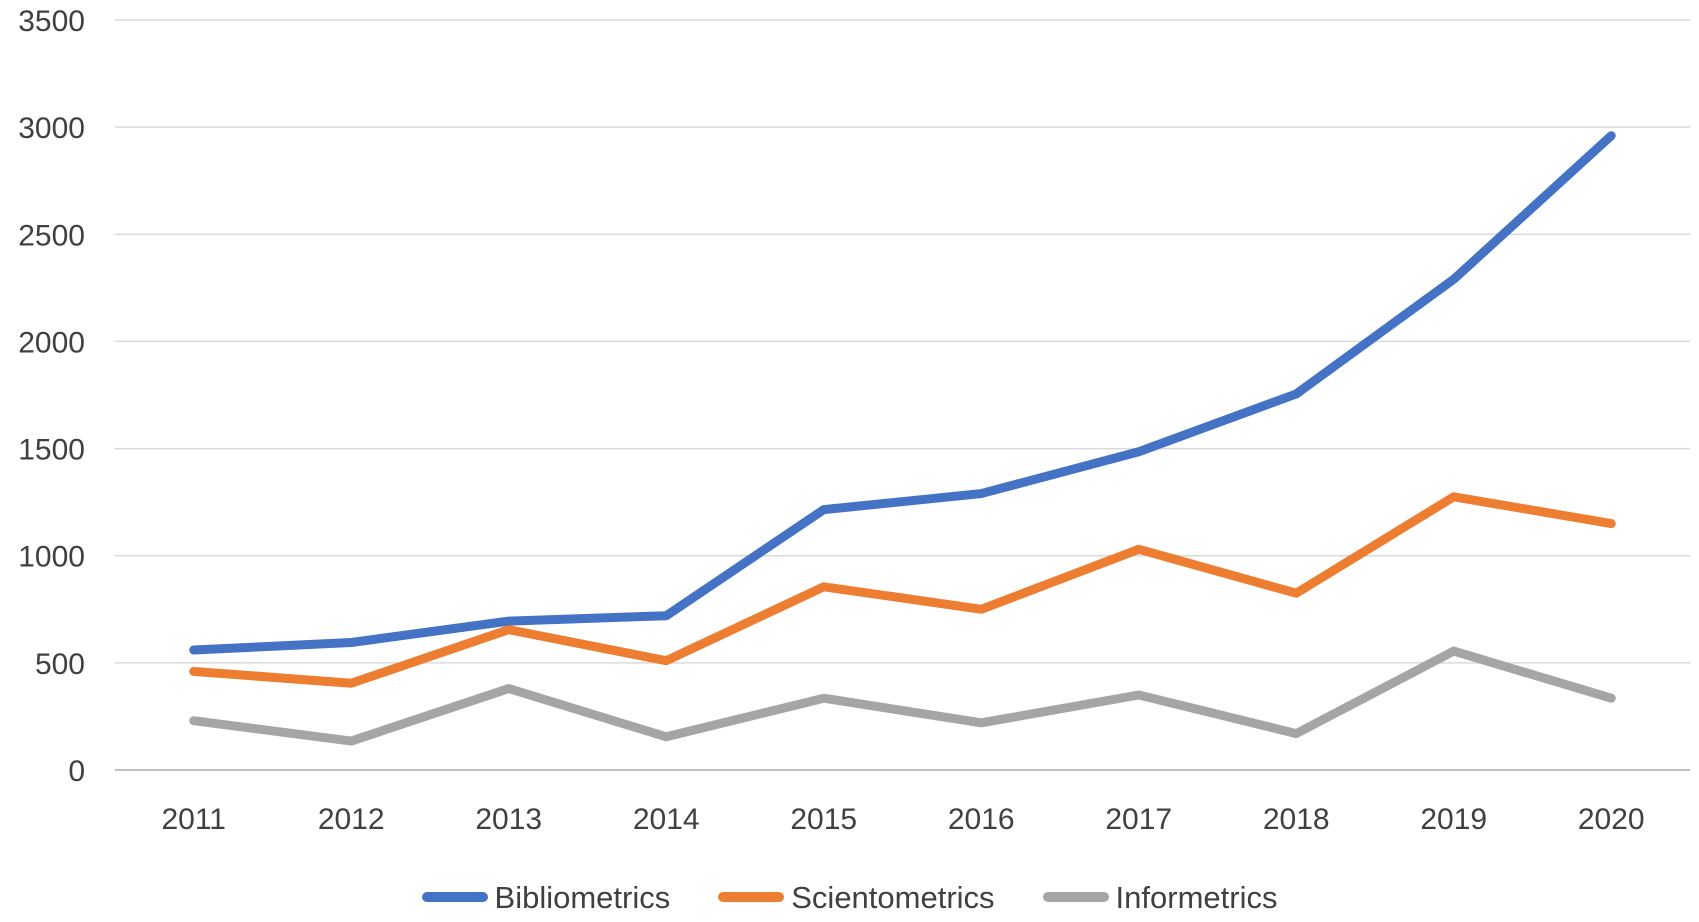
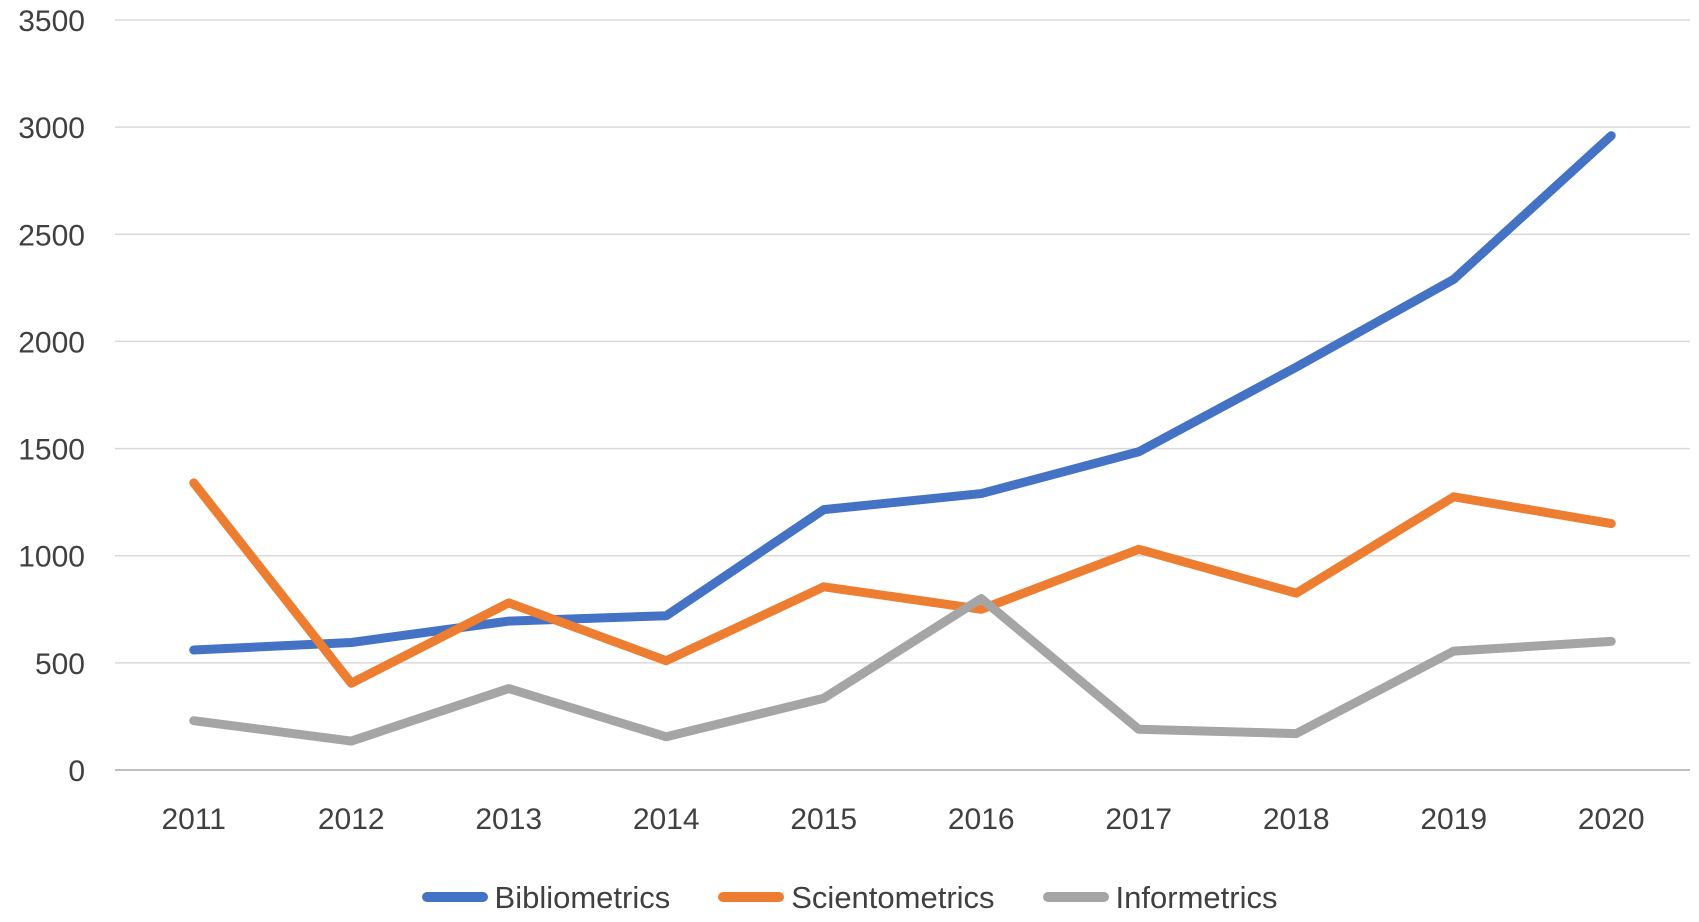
Scientometrics/2011: 460 -> 1340
Scientometrics/2013: 660 -> 780
Informetrics/2016: 220 -> 800
Informetrics/2017: 350 -> 190
Bibliometrics/2018: 1760 -> 1880
Informetrics/2020: 340 -> 600
